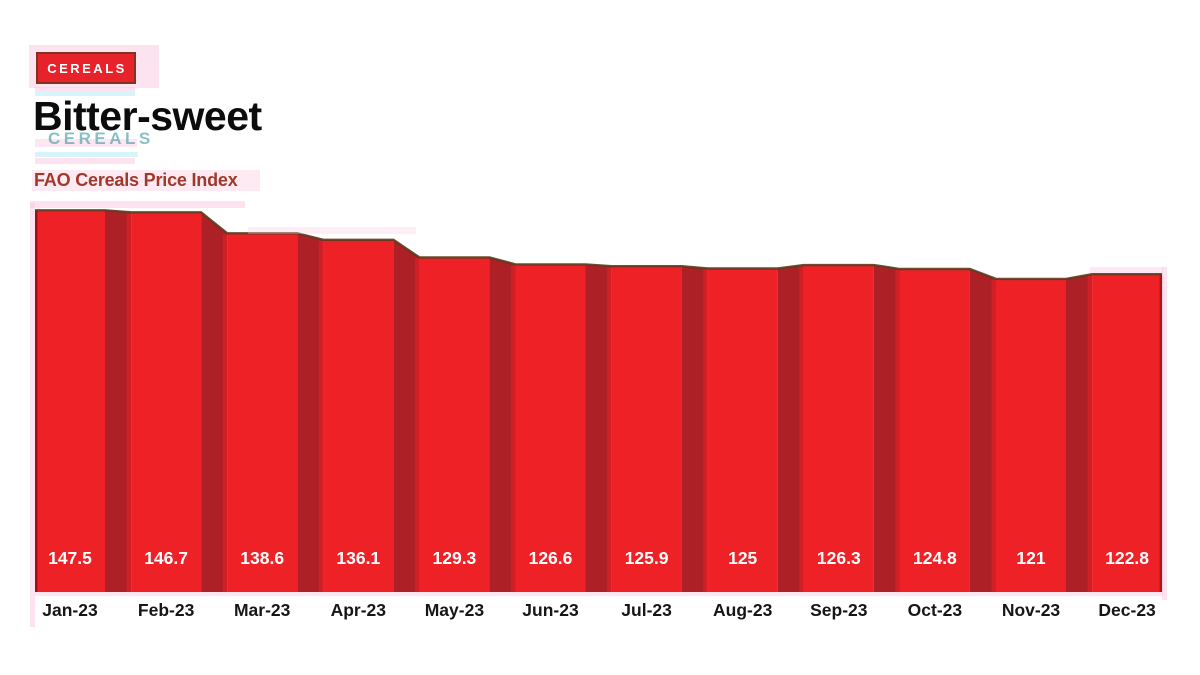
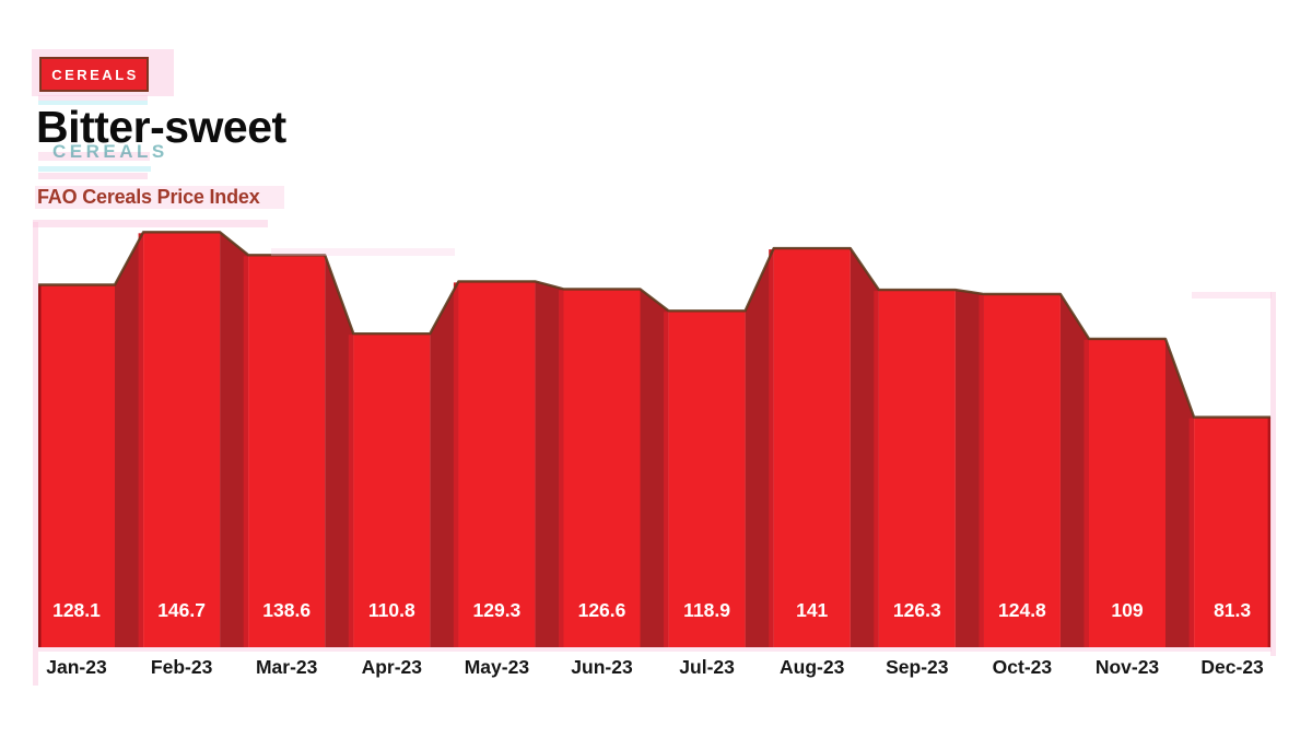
Jan-23: 147.5 -> 128.1
Apr-23: 136.1 -> 110.8
Jul-23: 125.9 -> 118.9
Aug-23: 125 -> 141
Nov-23: 121 -> 109
Dec-23: 122.8 -> 81.3
